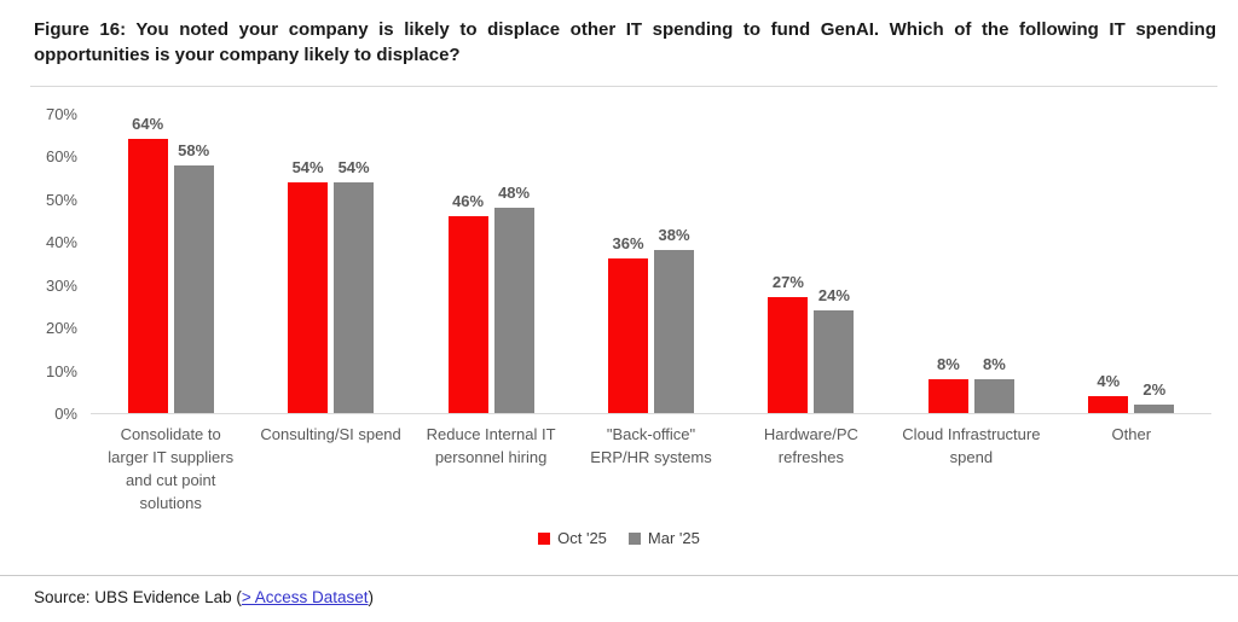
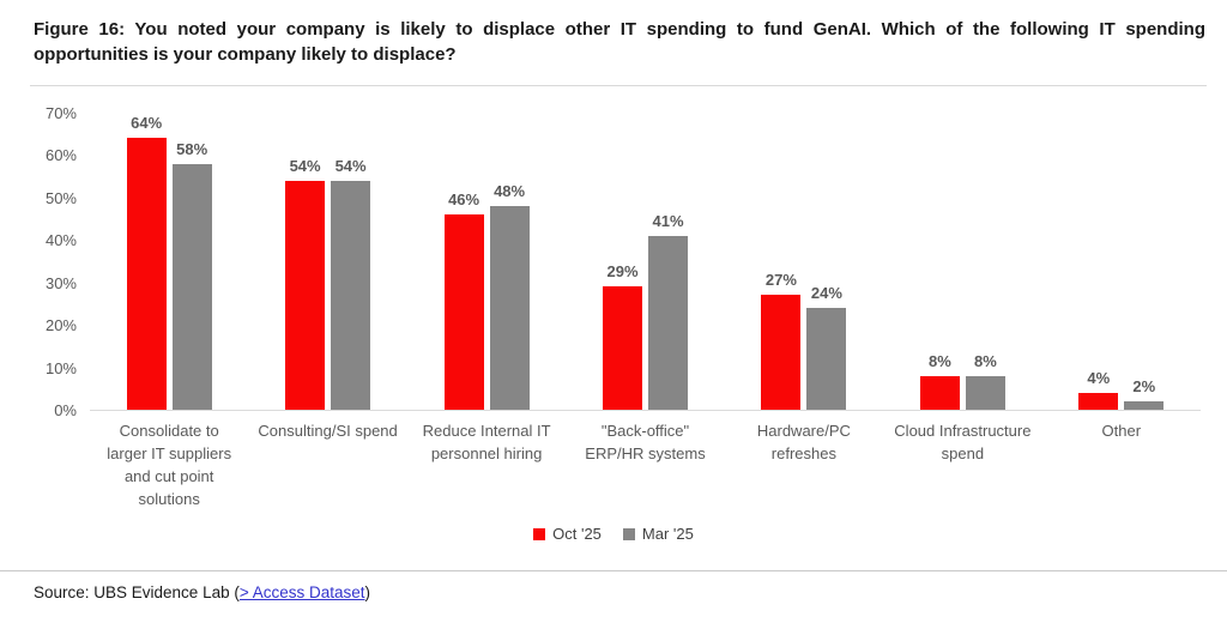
Oct '25/"Back-office" ERP/HR systems: 36% -> 29%
Mar '25/"Back-office" ERP/HR systems: 38% -> 41%
